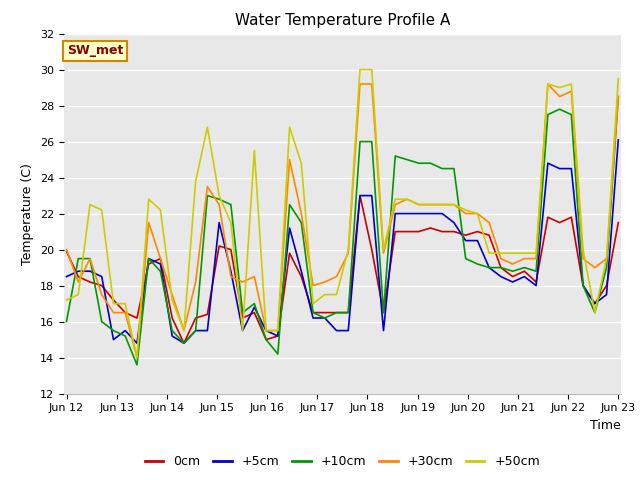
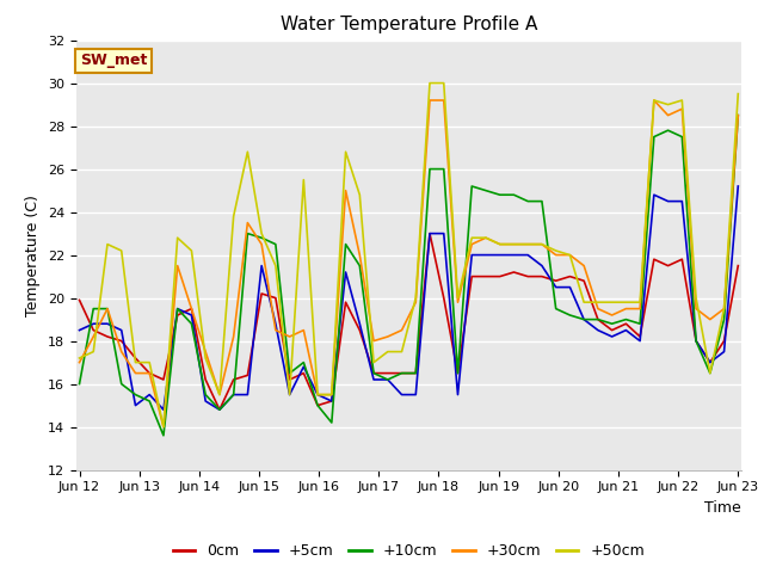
+30cm/Jun 12: 20.0 -> 17.0
+5cm/Jun 23: 26.1 -> 25.2
